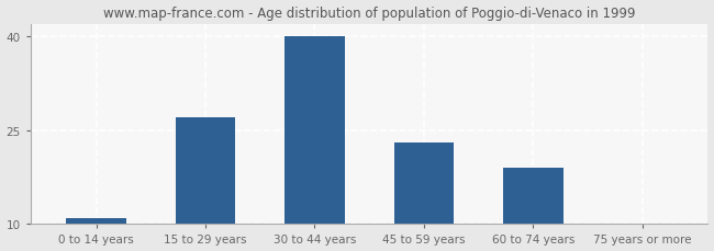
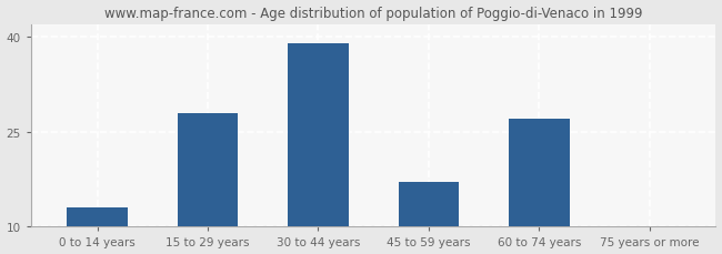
0 to 14 years: 11 -> 13
15 to 29 years: 27 -> 28
30 to 44 years: 40 -> 39
45 to 59 years: 23 -> 17
60 to 74 years: 19 -> 27
